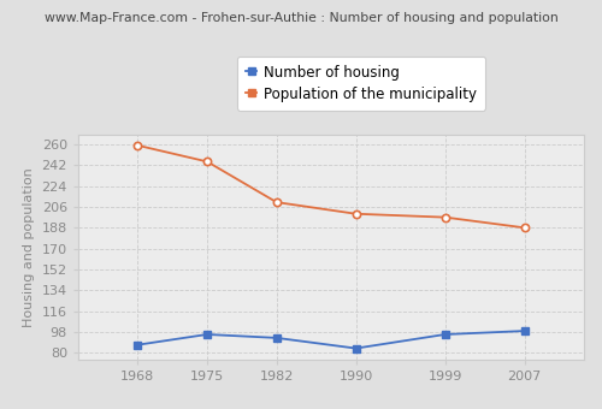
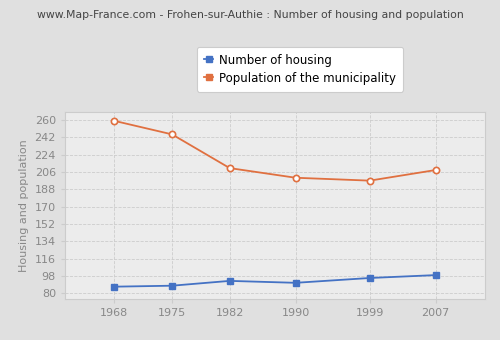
Number of housing/1975: 96 -> 88
Number of housing/1990: 84 -> 91
Population of the municipality/2007: 188 -> 208
